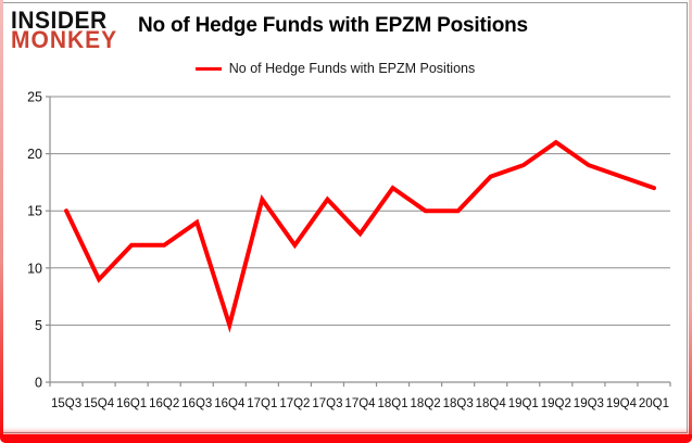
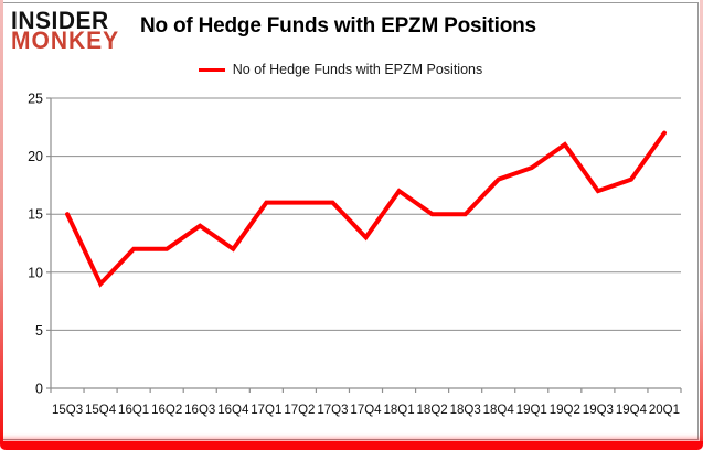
16Q4: 5 -> 12
17Q2: 12 -> 16
19Q3: 19 -> 17
20Q1: 17 -> 22
